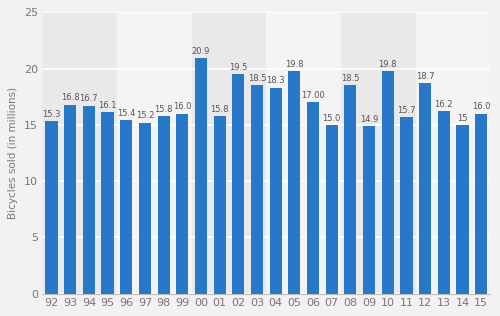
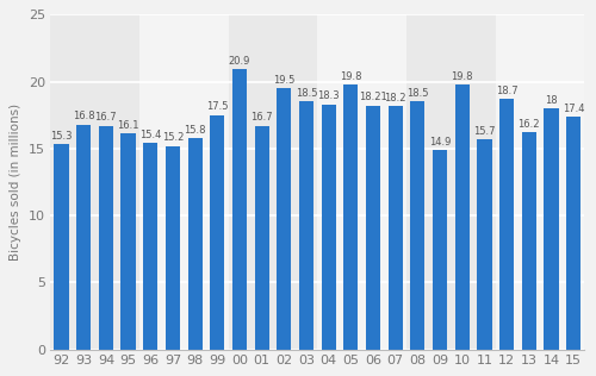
99: 16.0 -> 17.5
01: 15.8 -> 16.7
06: 17.00 -> 18.21
07: 15 -> 18
14: 15 -> 18
15: 16.0 -> 17.4
